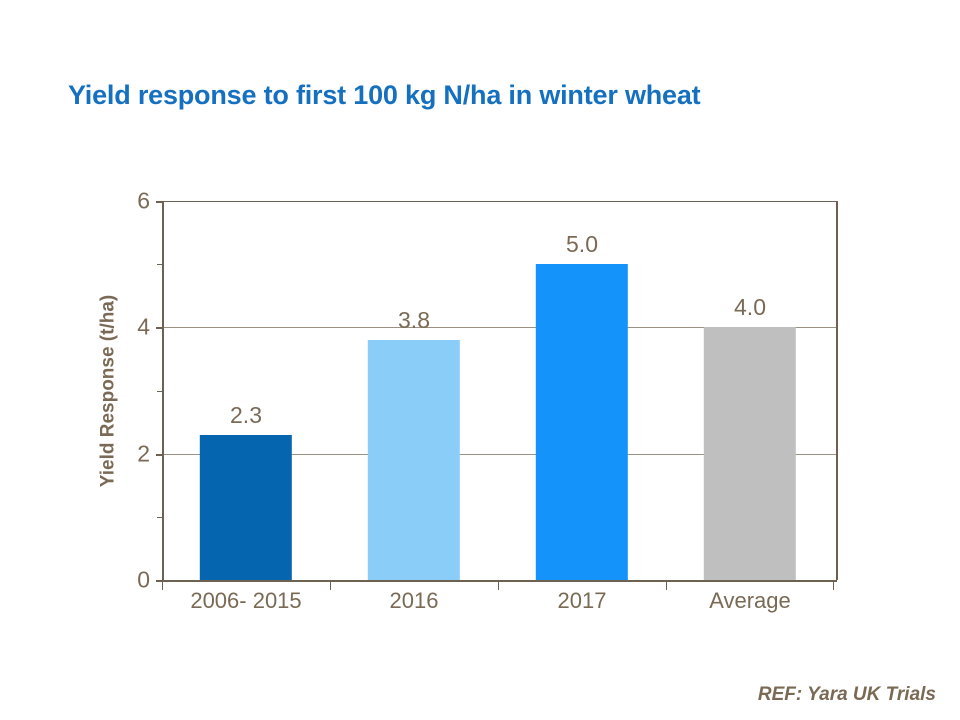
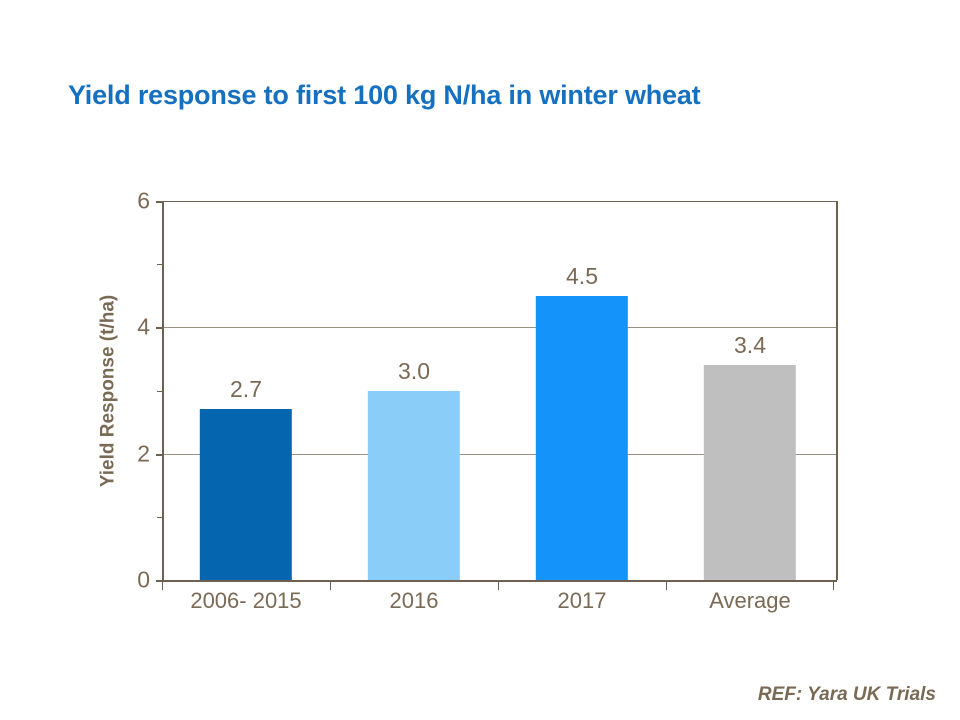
2006- 2015: 2.3 -> 2.7
2016: 3.8 -> 3.0
2017: 5.0 -> 4.5
Average: 4.0 -> 3.4
